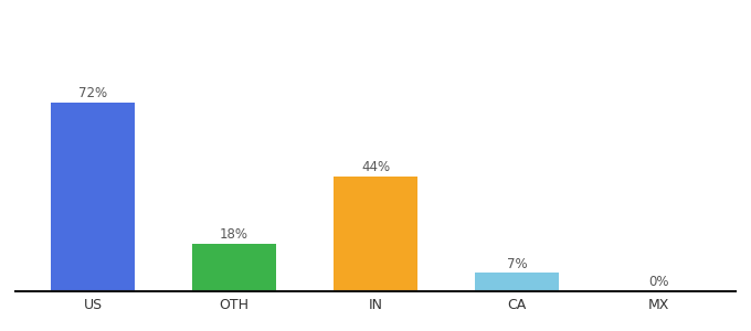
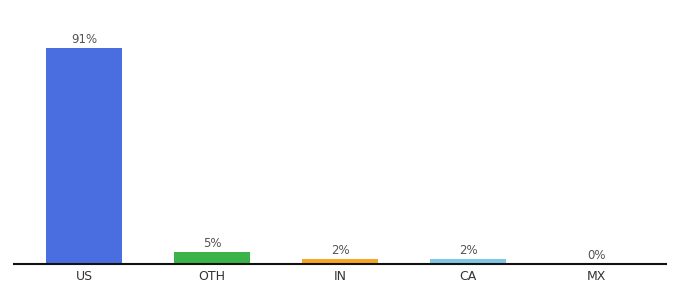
US: 72% -> 91%
OTH: 18% -> 5%
IN: 44% -> 2%
CA: 7% -> 2%
